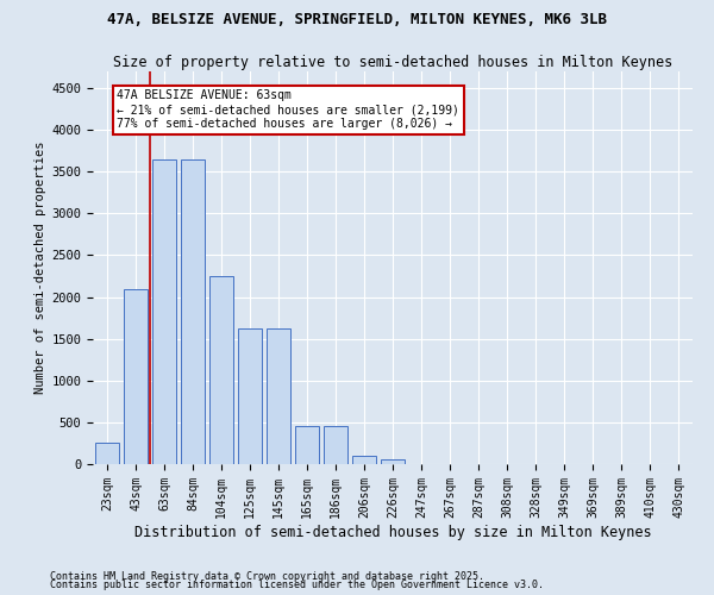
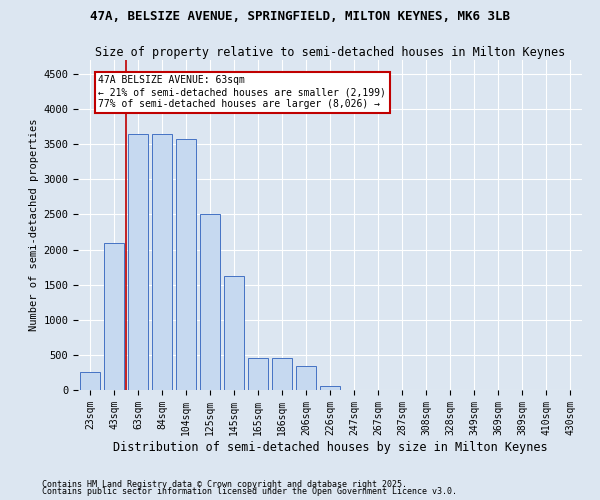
104sqm: 2250 -> 3580
125sqm: 1620 -> 2500
206sqm: 100 -> 340
